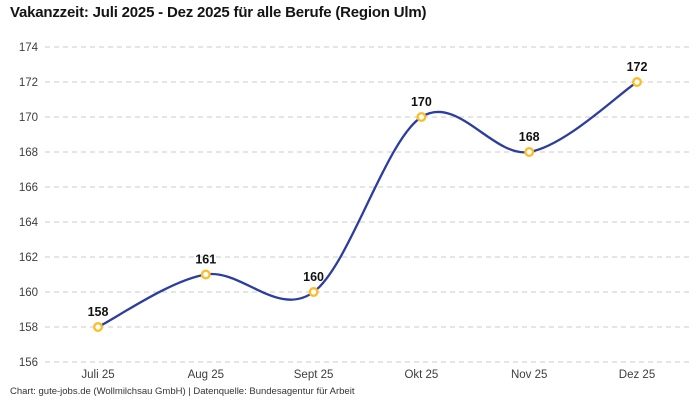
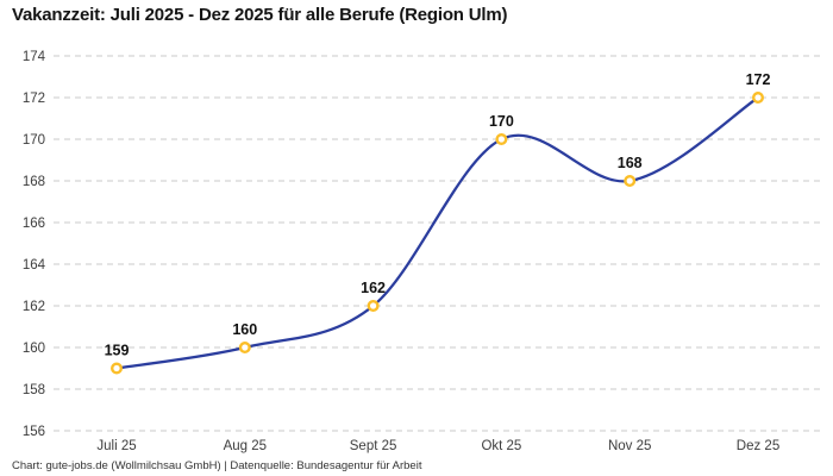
Juli 25: 158 -> 159
Aug 25: 161 -> 160
Sept 25: 160 -> 162
